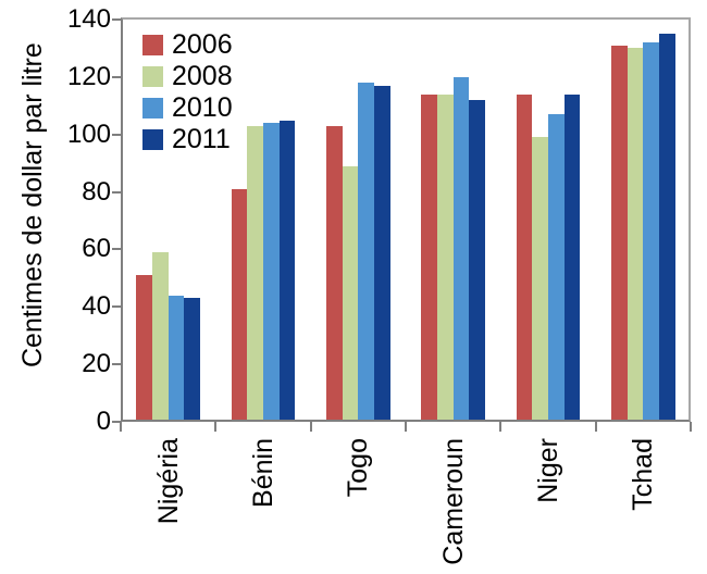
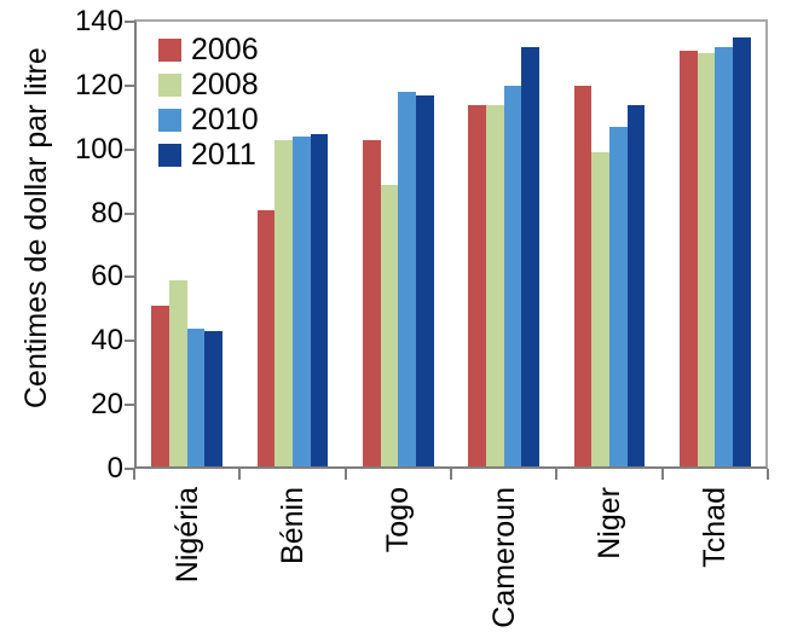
2011/Cameroun: 112 -> 132
2006/Niger: 114 -> 120
